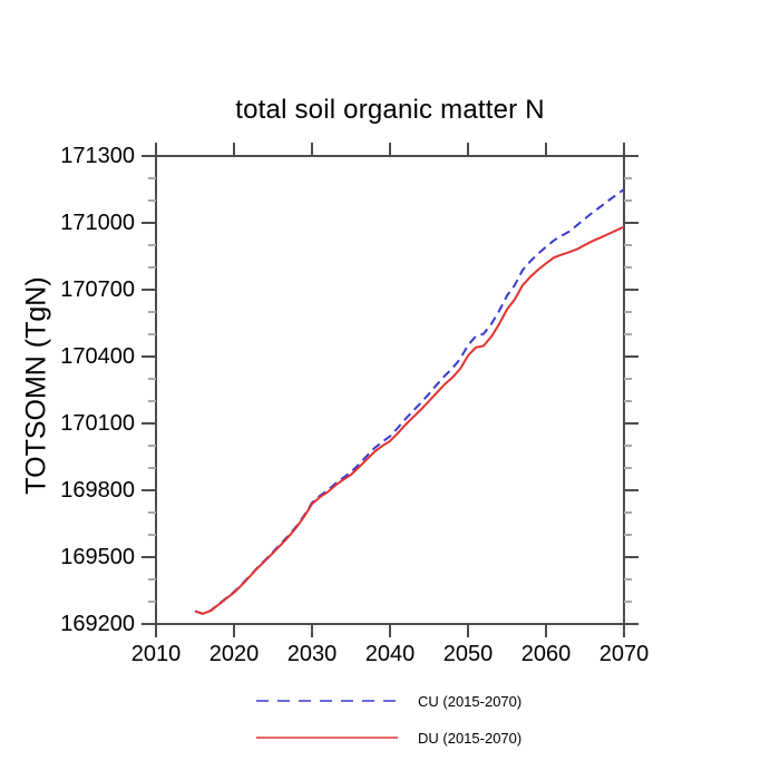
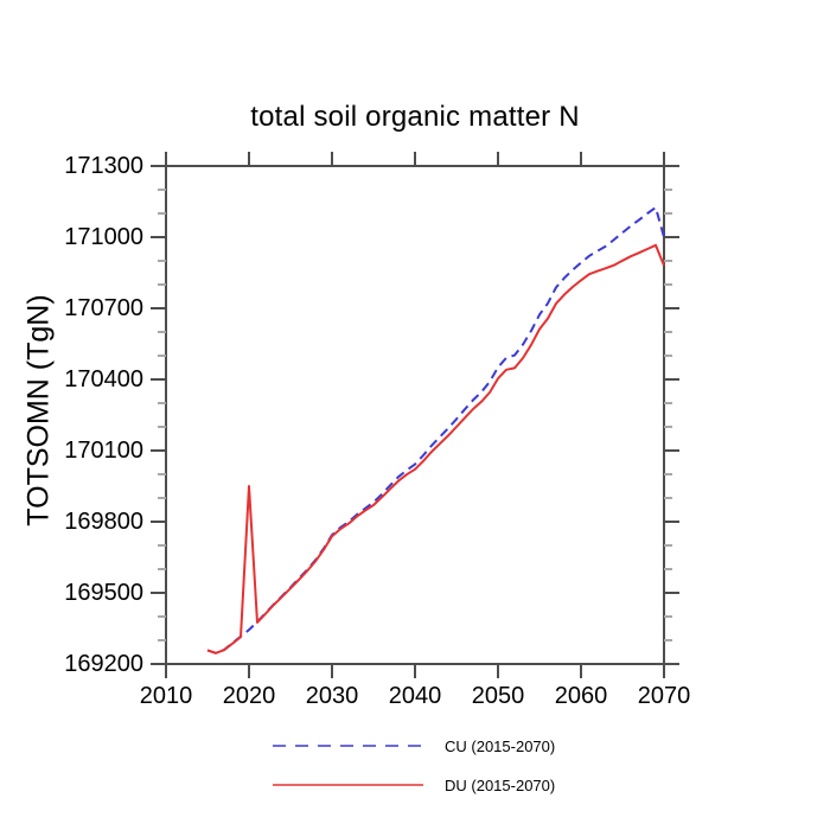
DU (2015-2070)/2020: 169340 -> 169950
CU (2015-2070)/2070: 171150 -> 171000
DU (2015-2070)/2070: 170980 -> 170880
